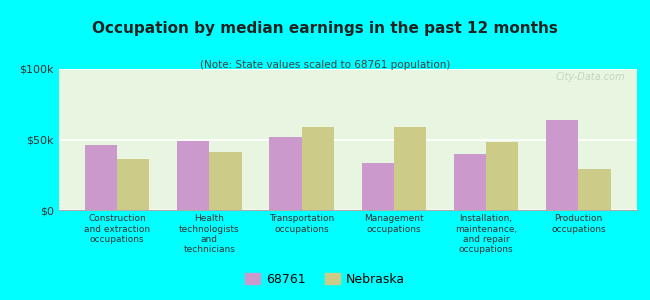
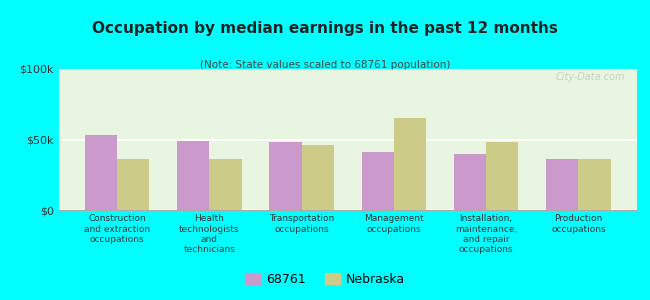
68761/Construction and extraction occupations: $46k -> $53k
Nebraska/Health technologists and technicians: $41k -> $36k
68761/Transportation occupations: $52k -> $48k
Nebraska/Transportation occupations: $59k -> $46k
68761/Management occupations: $33k -> $41k
Nebraska/Management occupations: $59k -> $65k
68761/Production occupations: $64k -> $36k
Nebraska/Production occupations: $29k -> $36k
